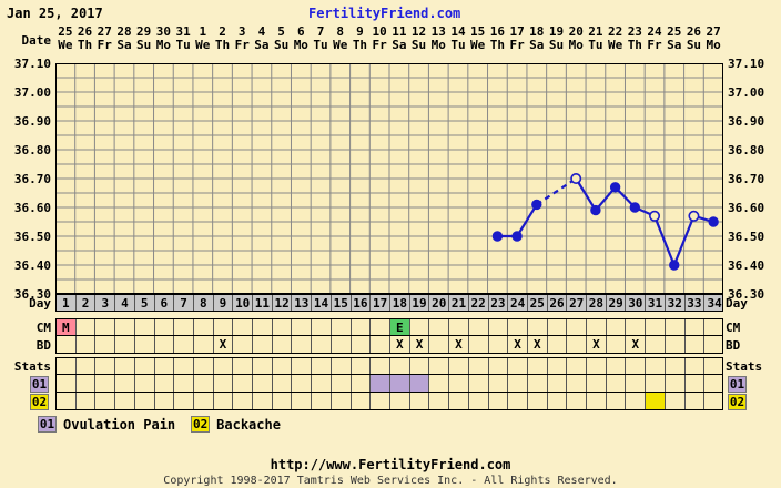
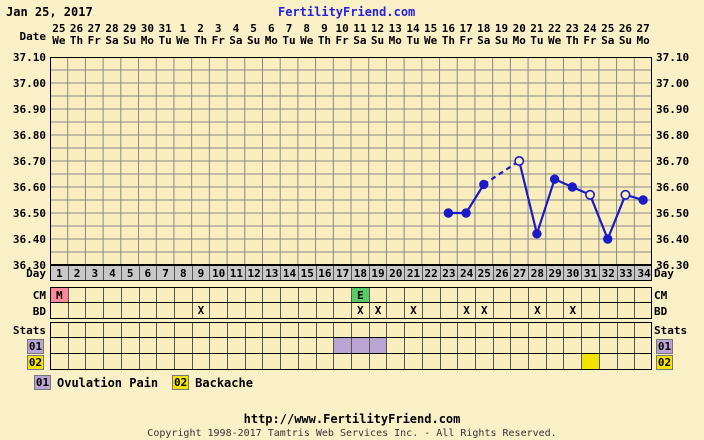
28: 36.59 -> 36.42
29: 36.67 -> 36.63
